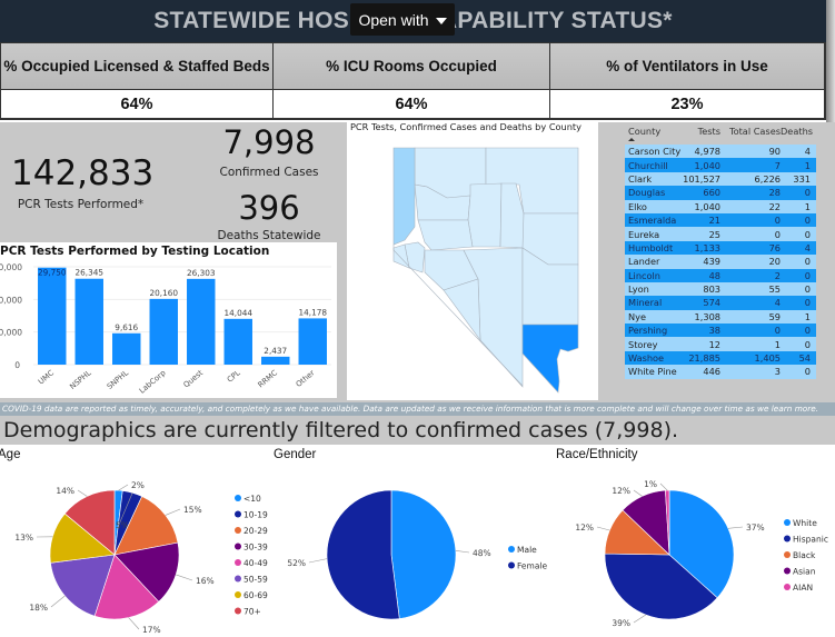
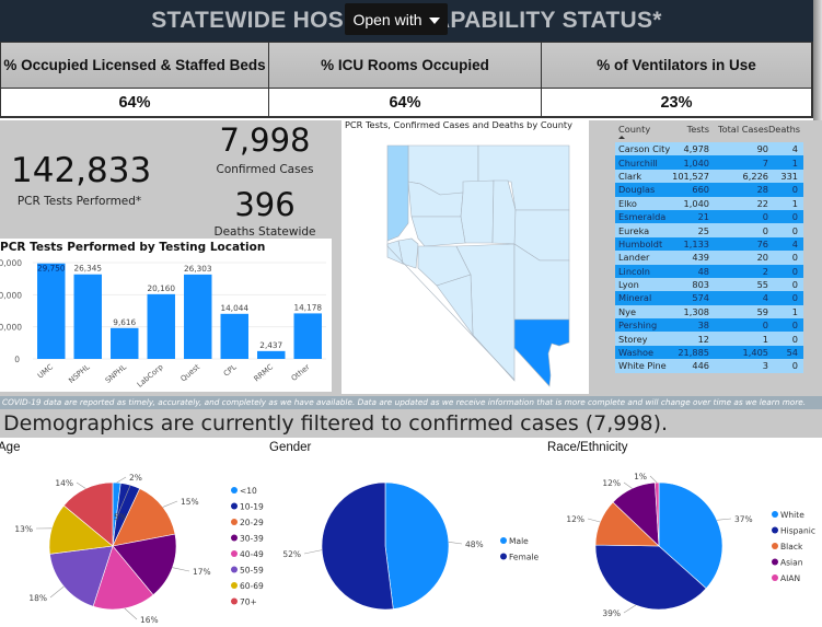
Age/30-39: 16% -> 17%
Age/40-49: 17% -> 16%
